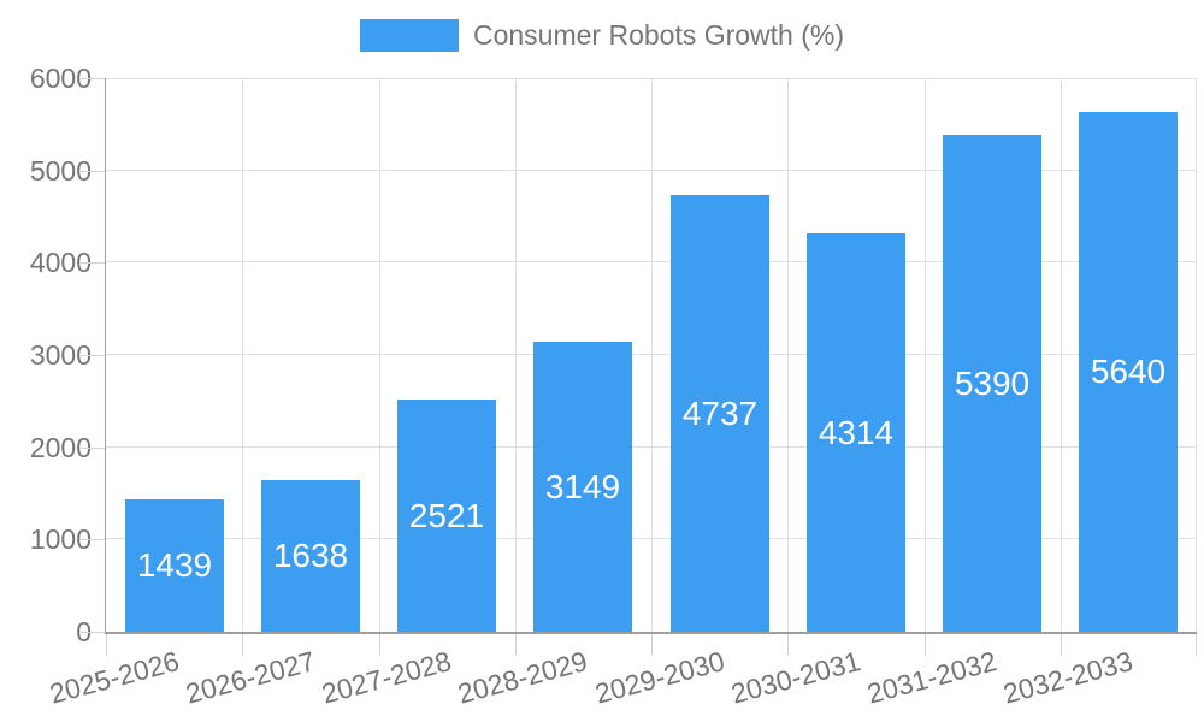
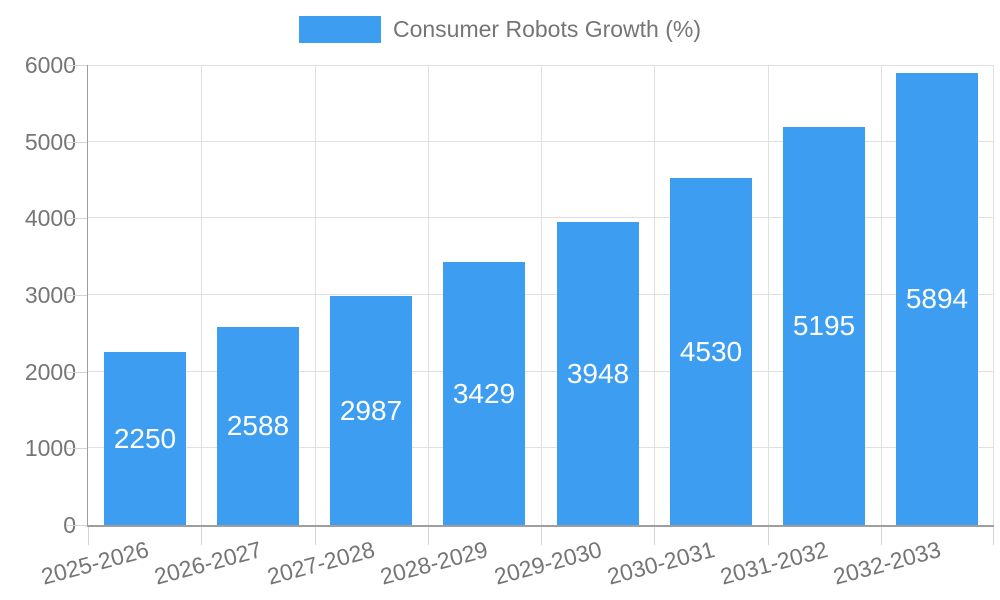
2025-2026: 1439 -> 2250
2026-2027: 1638 -> 2588
2027-2028: 2521 -> 2987
2028-2029: 3149 -> 3429
2029-2030: 4737 -> 3948
2030-2031: 4314 -> 4530
2031-2032: 5390 -> 5195
2032-2033: 5640 -> 5894
